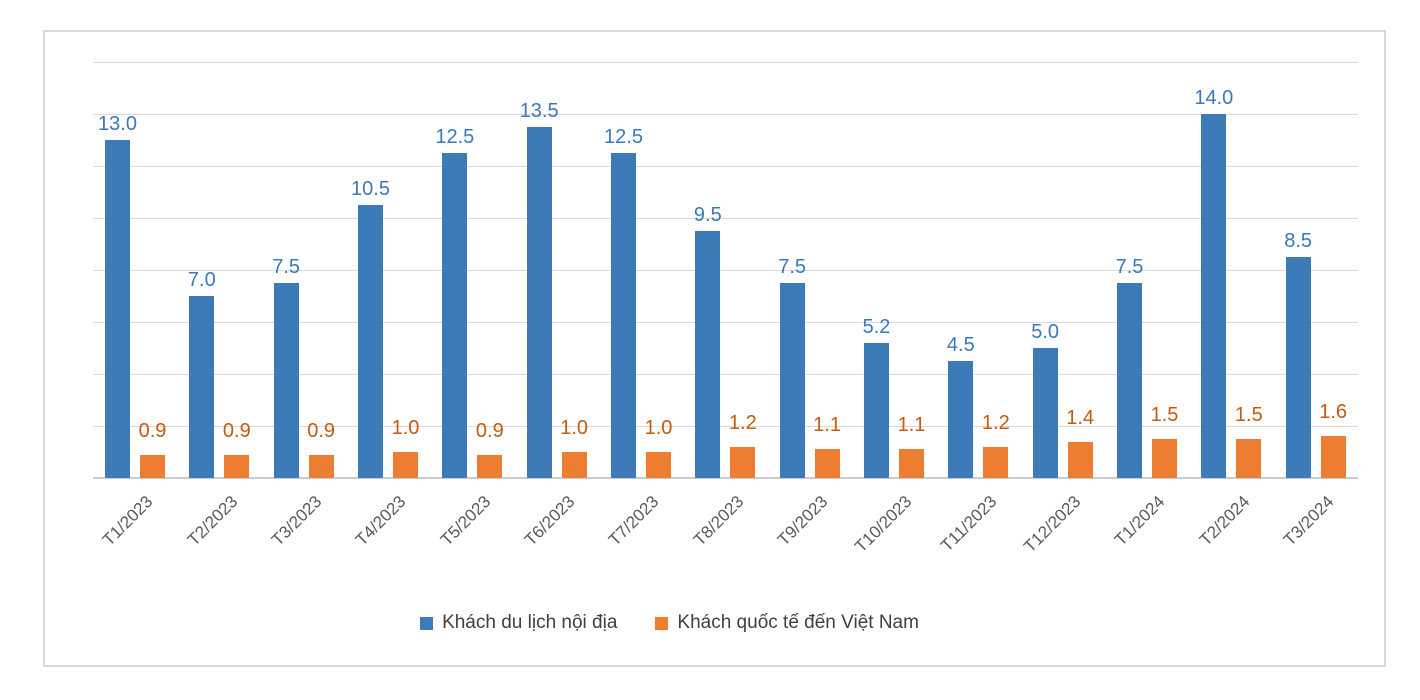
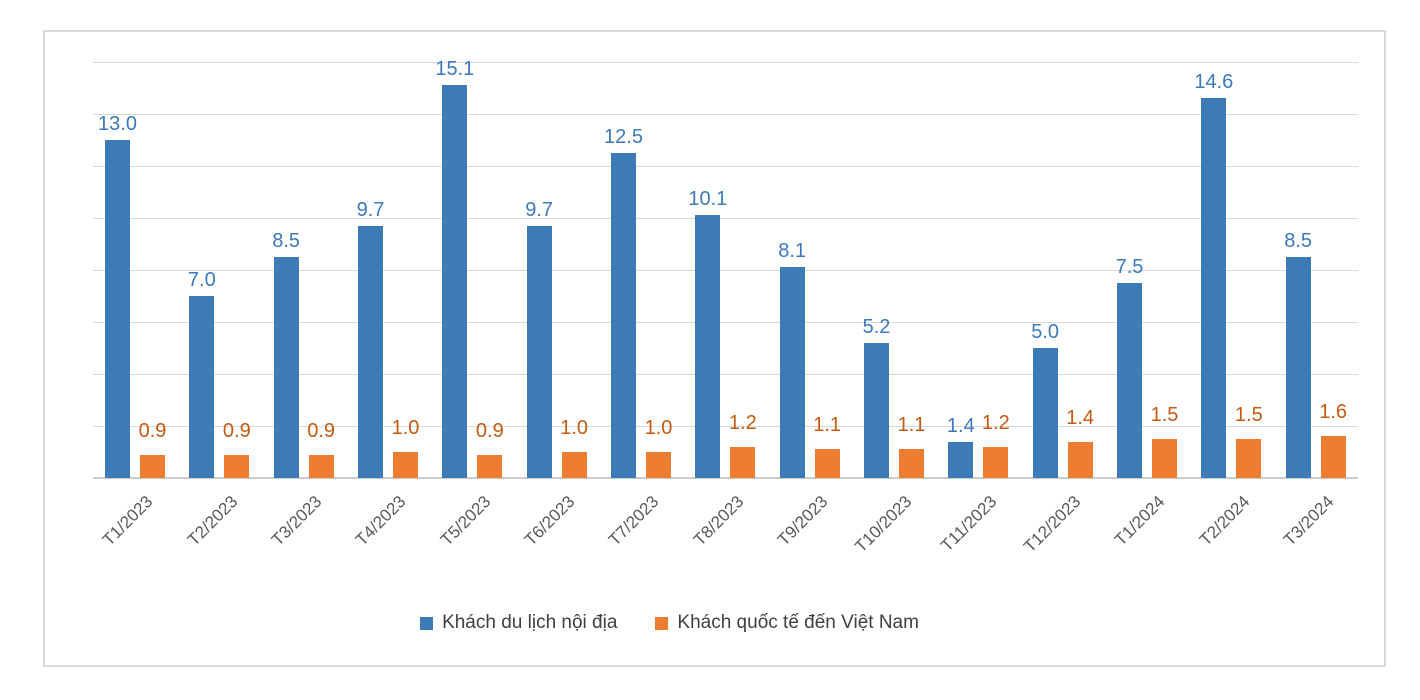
Khách du lịch nội địa/T3/2023: 7.5 -> 8.5
Khách du lịch nội địa/T4/2023: 10.5 -> 9.7
Khách du lịch nội địa/T5/2023: 12.5 -> 15.1
Khách du lịch nội địa/T6/2023: 13.5 -> 9.7
Khách du lịch nội địa/T8/2023: 9.5 -> 10.1
Khách du lịch nội địa/T9/2023: 7.5 -> 8.1
Khách du lịch nội địa/T11/2023: 4.5 -> 1.4
Khách du lịch nội địa/T2/2024: 14.0 -> 14.6
